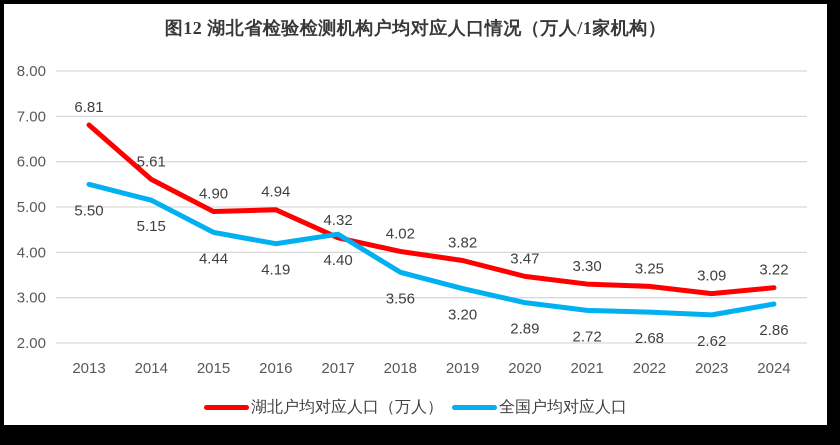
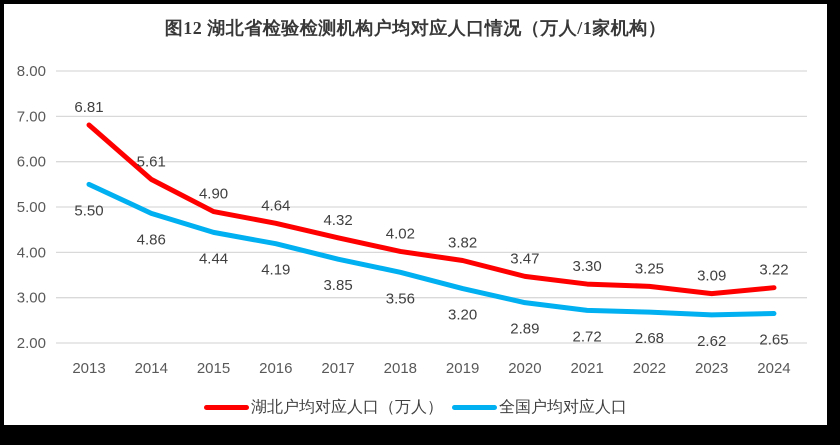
全国户均对应人口/2014: 5.15 -> 4.86
湖北户均对应人口（万人）/2016: 4.94 -> 4.64
全国户均对应人口/2017: 4.40 -> 3.85
全国户均对应人口/2024: 2.86 -> 2.65
